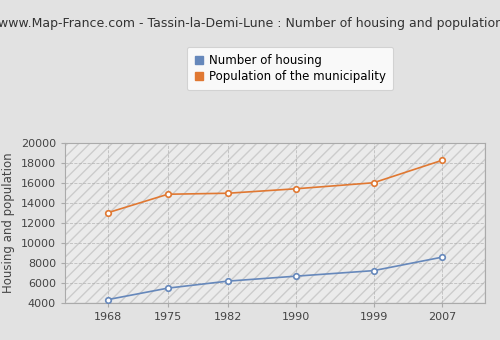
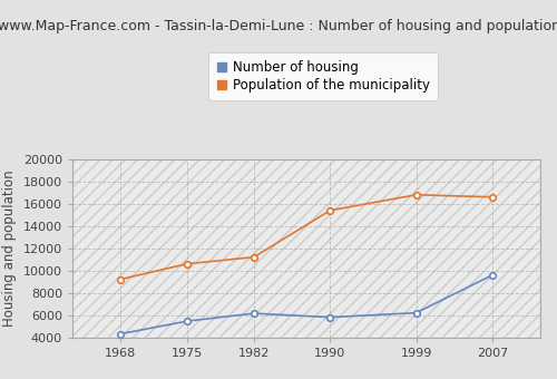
Population of the municipality/1968: 13000 -> 9200
Population of the municipality/1975: 14800 -> 10600
Population of the municipality/1982: 15000 -> 11200
Number of housing/1990: 6600 -> 5800
Number of housing/1999: 7200 -> 6200
Population of the municipality/1999: 16000 -> 16800
Number of housing/2007: 8600 -> 9600
Population of the municipality/2007: 18200 -> 16600
